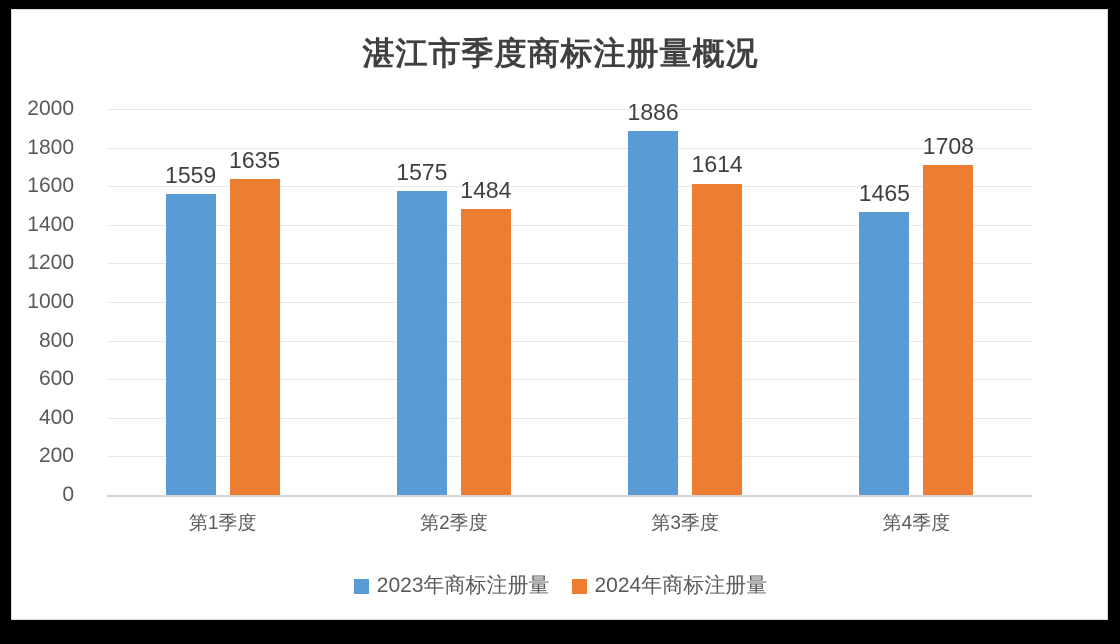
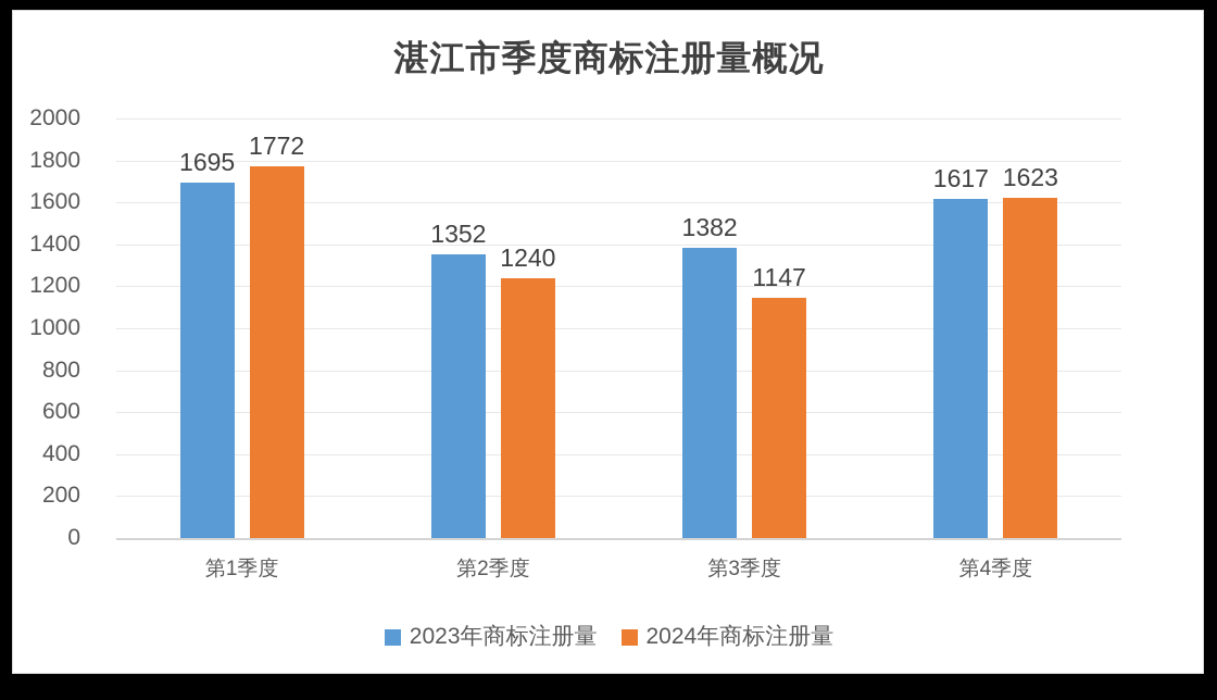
2023年商标注册量/第1季度: 1559 -> 1695
2024年商标注册量/第1季度: 1635 -> 1772
2023年商标注册量/第2季度: 1575 -> 1352
2024年商标注册量/第2季度: 1484 -> 1240
2023年商标注册量/第3季度: 1886 -> 1382
2024年商标注册量/第3季度: 1614 -> 1147
2023年商标注册量/第4季度: 1465 -> 1617
2024年商标注册量/第4季度: 1708 -> 1623
